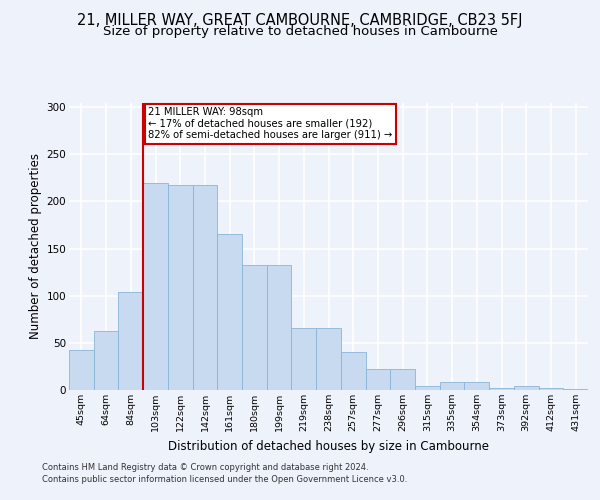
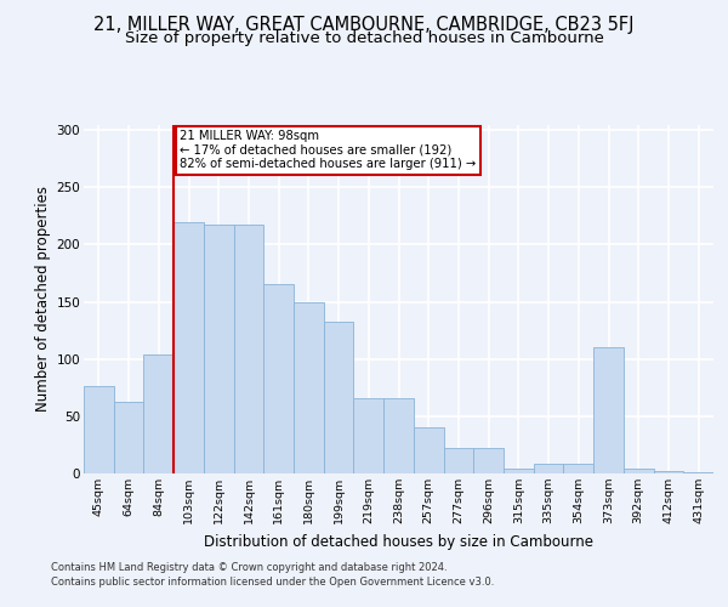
45sqm: 42 -> 76
180sqm: 133 -> 150
373sqm: 2 -> 110
